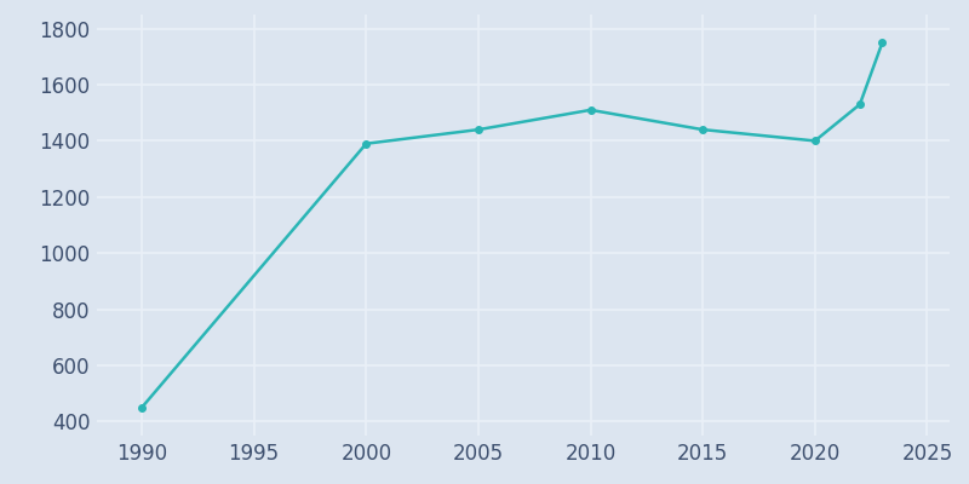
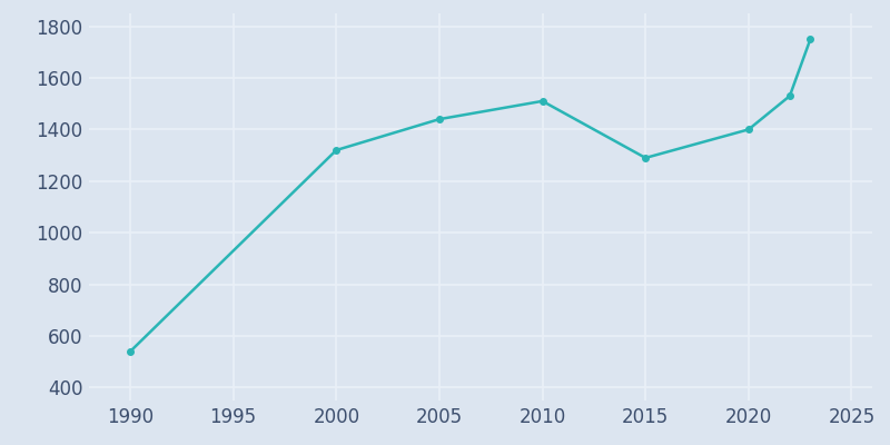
1990: 450 -> 540
2000: 1390 -> 1320
2015: 1440 -> 1290
